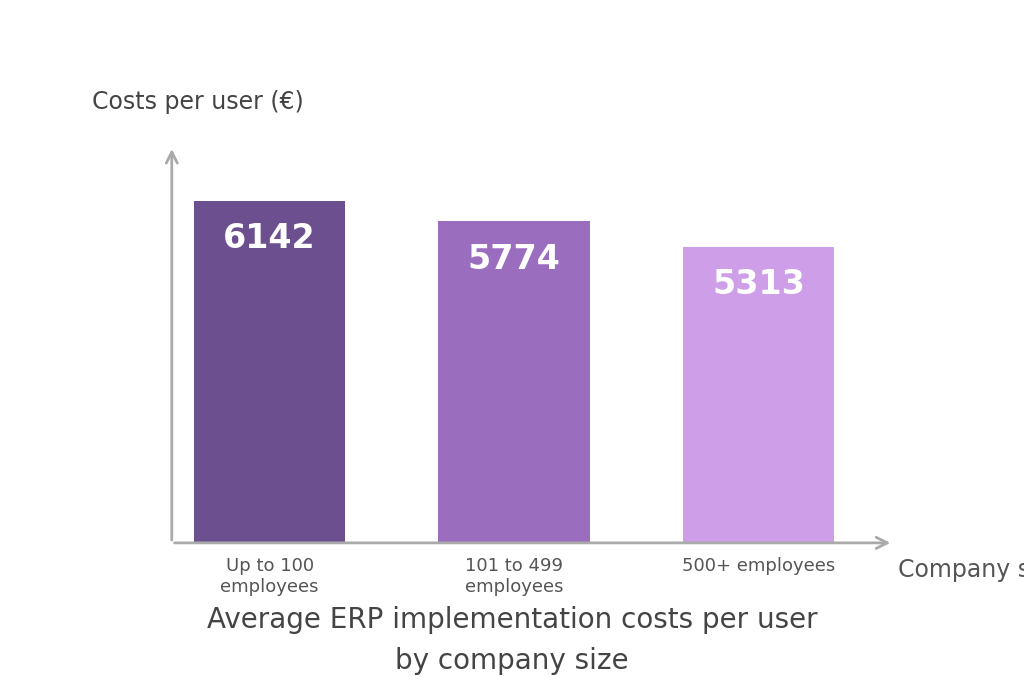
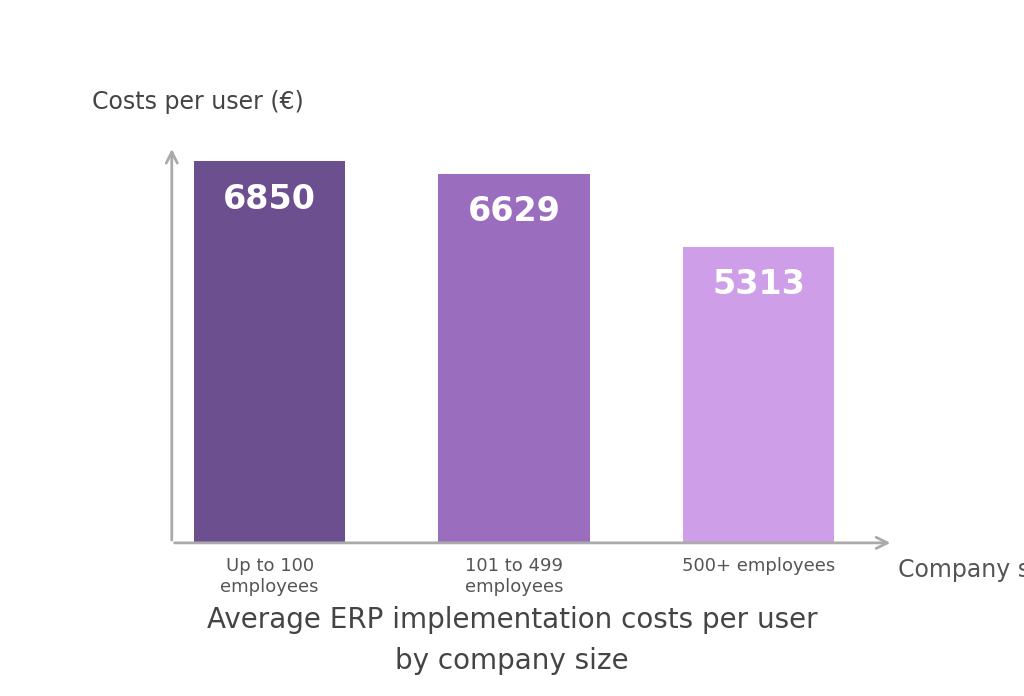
Up to 100 employees: 6142 -> 6850
101 to 499 employees: 5774 -> 6629
